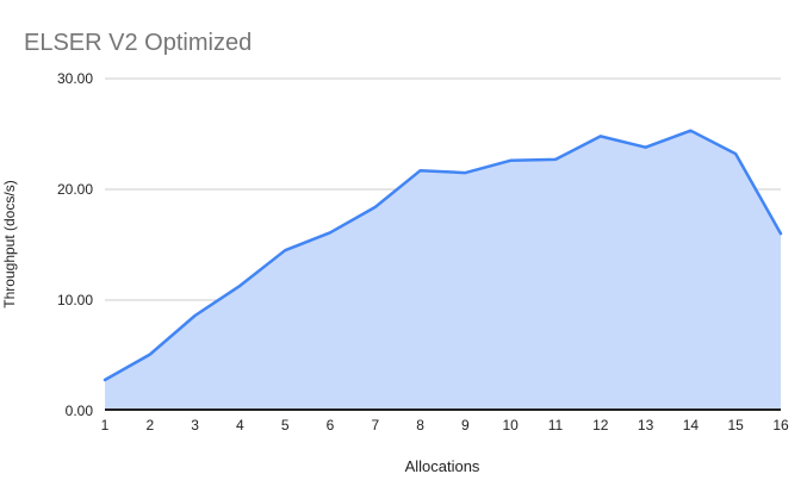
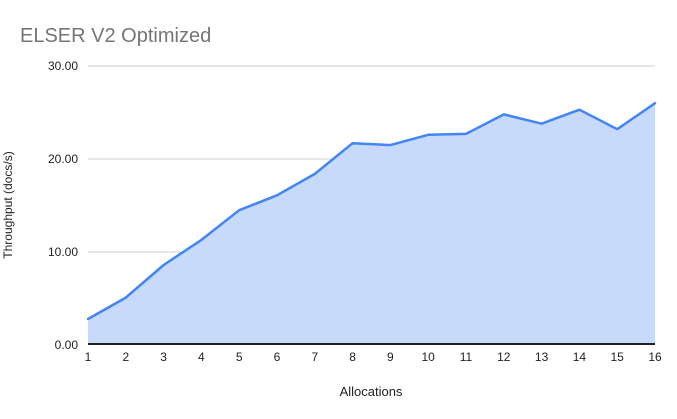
16: 16 -> 26
